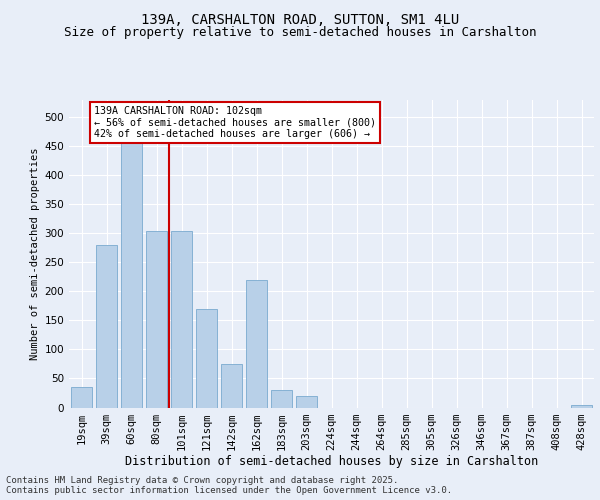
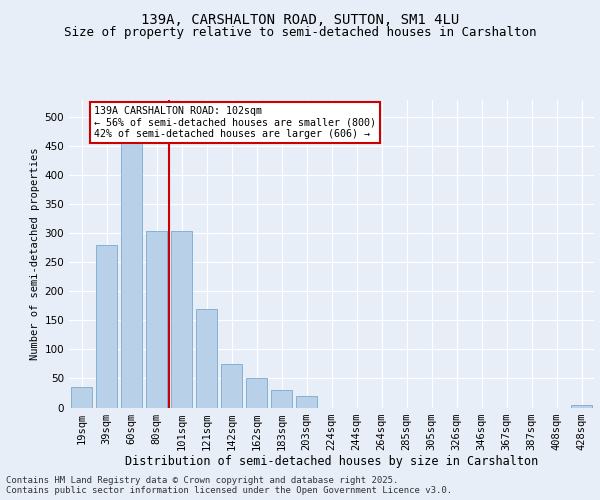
162sqm: 220 -> 50
